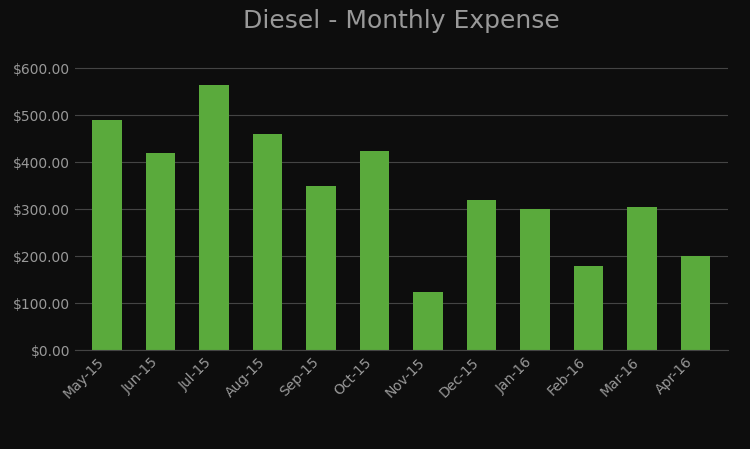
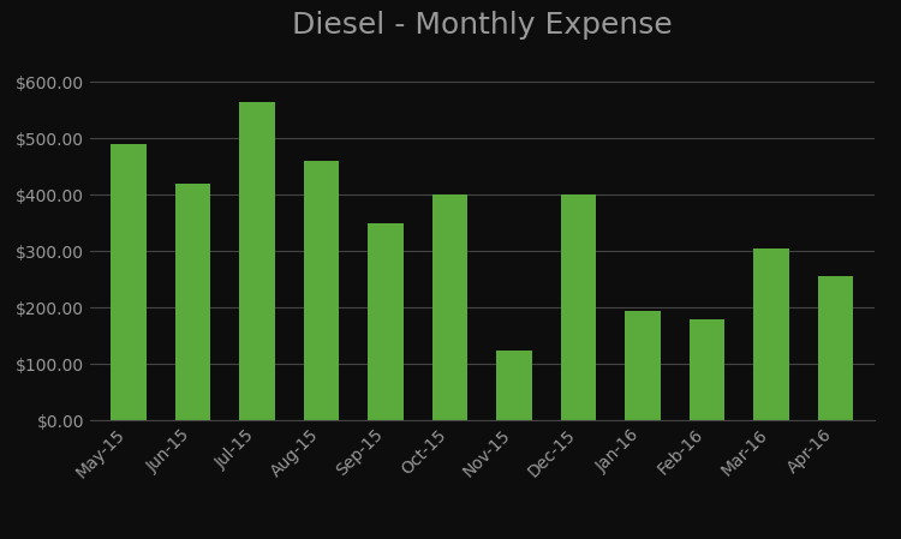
Oct-15: $425 -> $400
Dec-15: $320 -> $400
Jan-16: $300 -> $195
Apr-16: $200 -> $255
